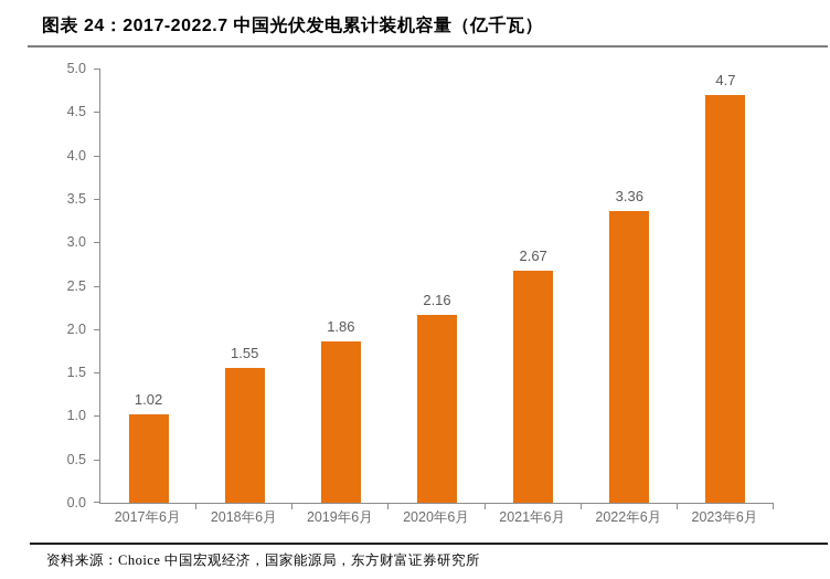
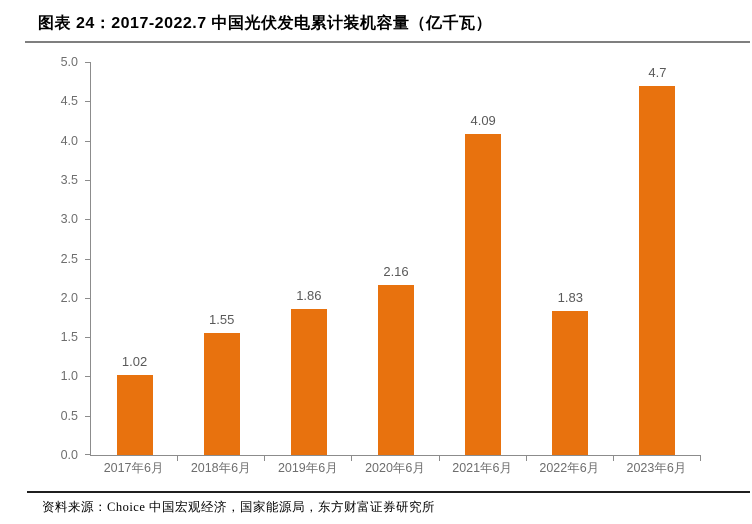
2021年6月: 2.67 -> 4.09
2022年6月: 3.36 -> 1.83
